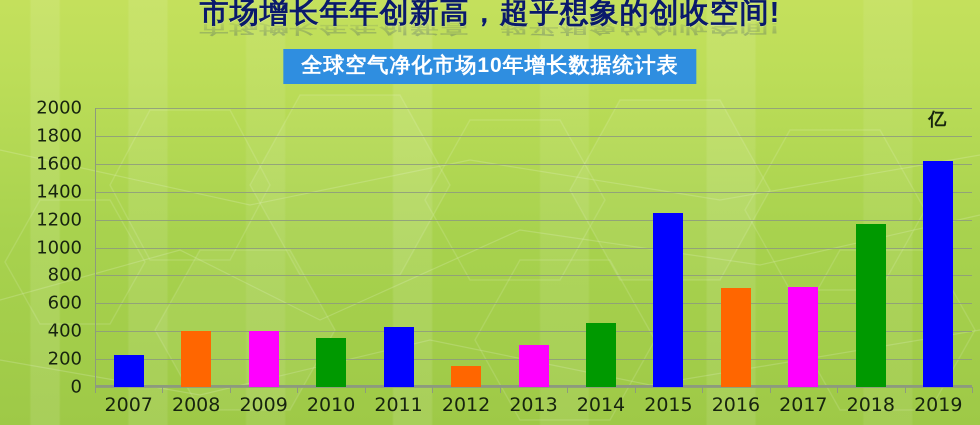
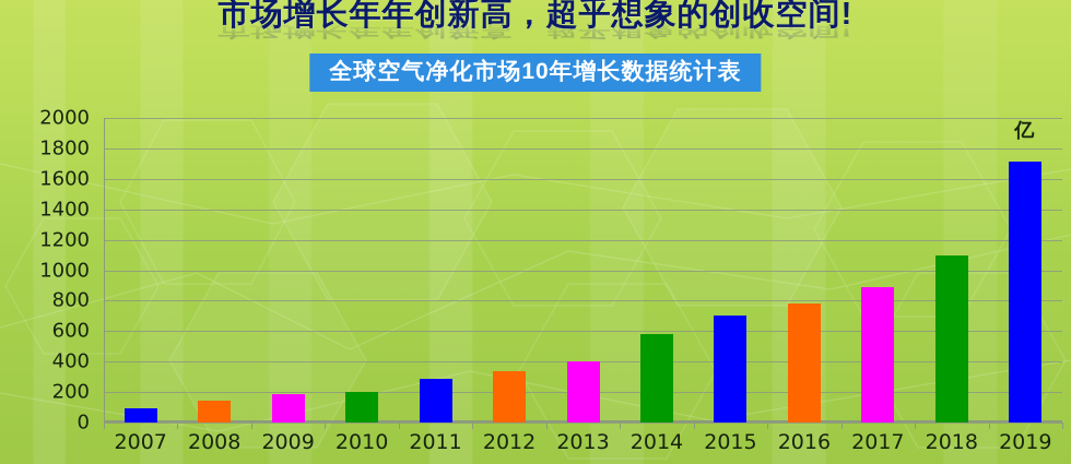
2007: 230 -> 90
2008: 400 -> 140
2009: 400 -> 190
2010: 350 -> 200
2011: 430 -> 290
2012: 150 -> 340
2013: 300 -> 400
2014: 460 -> 580
2015: 1250 -> 700
2016: 710 -> 780
2017: 720 -> 890
2018: 1170 -> 1100
2019: 1620 -> 1710
